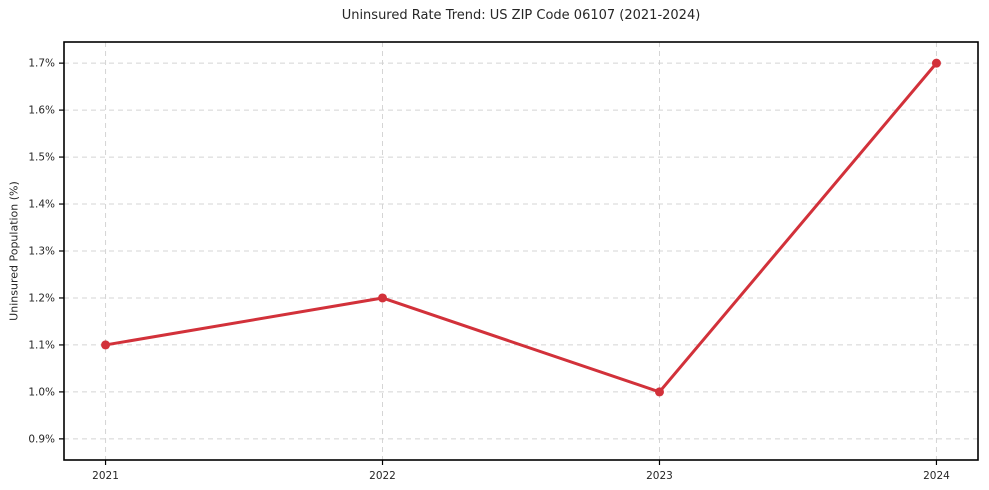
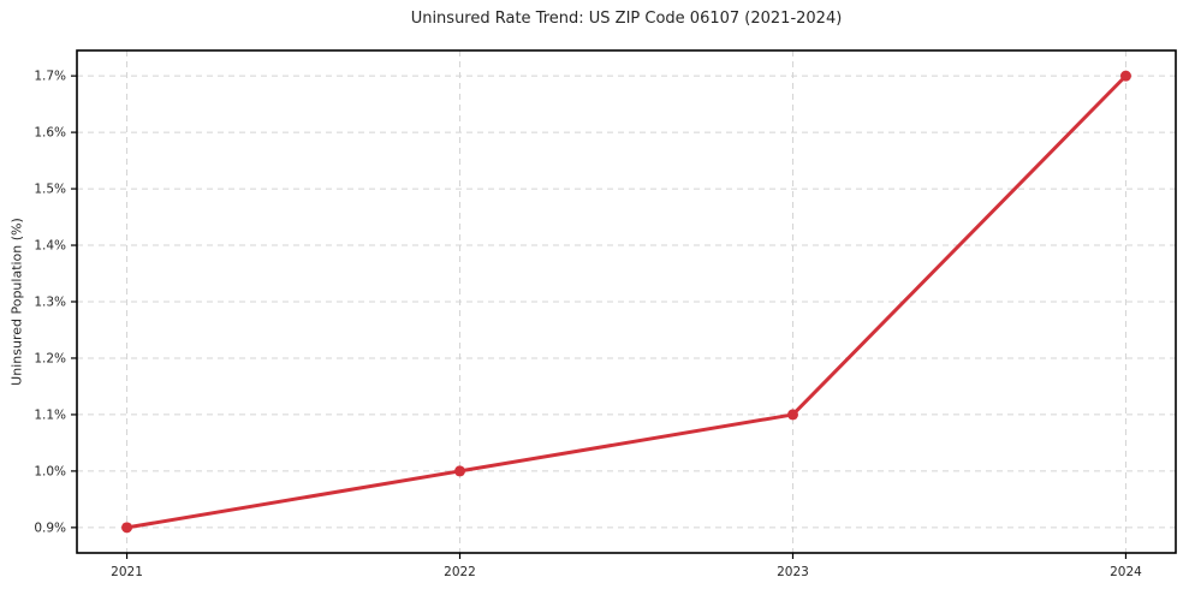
2021: 1.1% -> 0.9%
2022: 1.2% -> 1.0%
2023: 1.0% -> 1.1%
